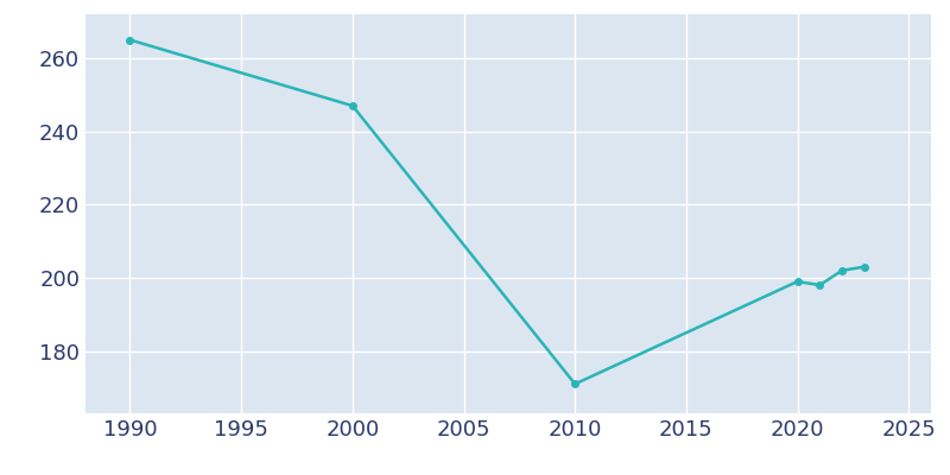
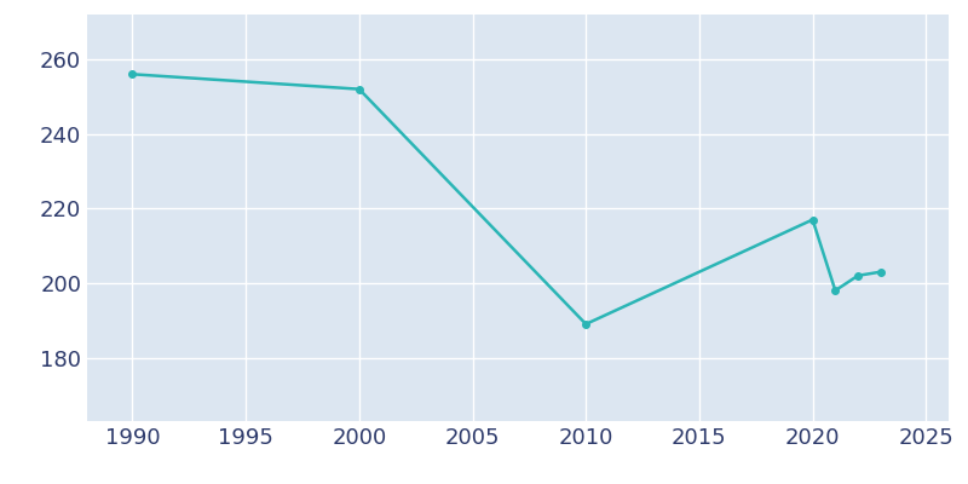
1990: 265 -> 256
2000: 247 -> 252
2010: 171 -> 189
2020: 199 -> 217
